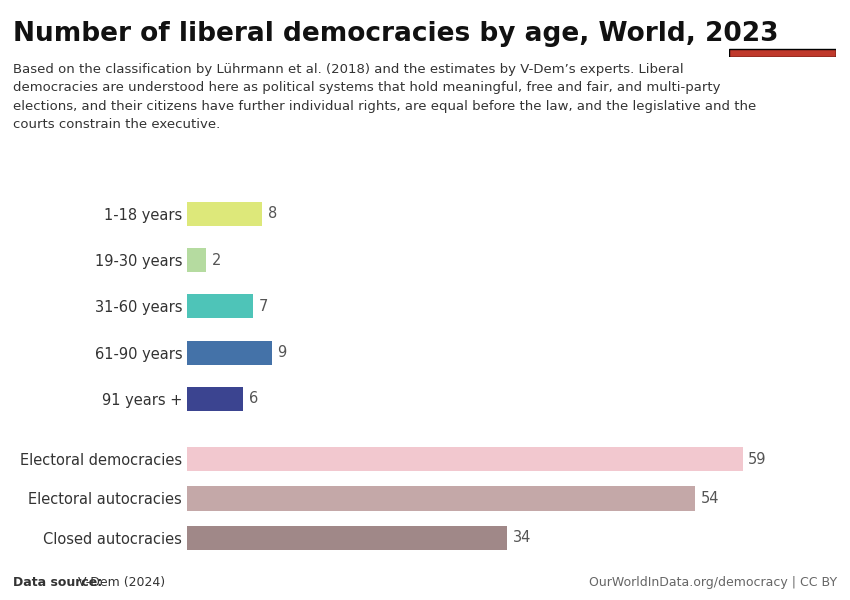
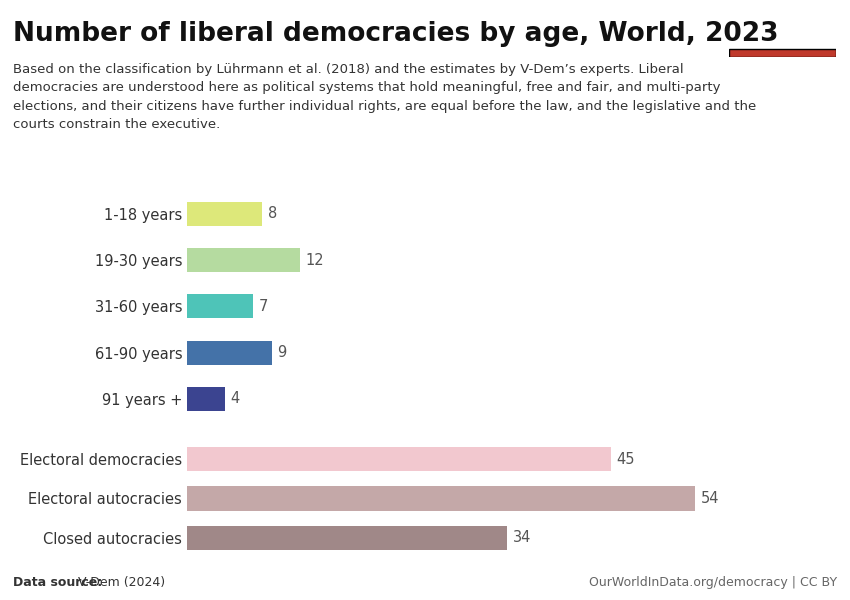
19-30 years: 2 -> 12
91 years +: 6 -> 4
Electoral democracies: 59 -> 45
